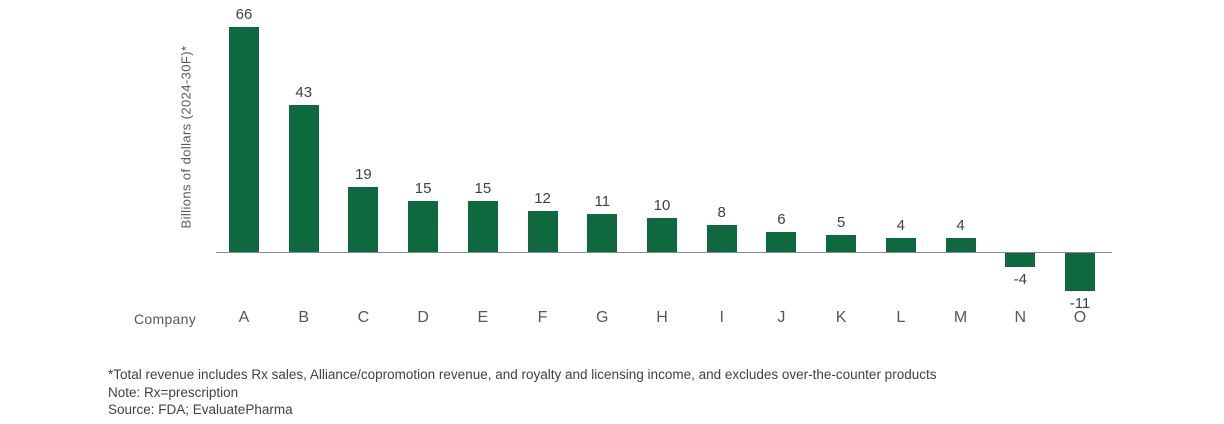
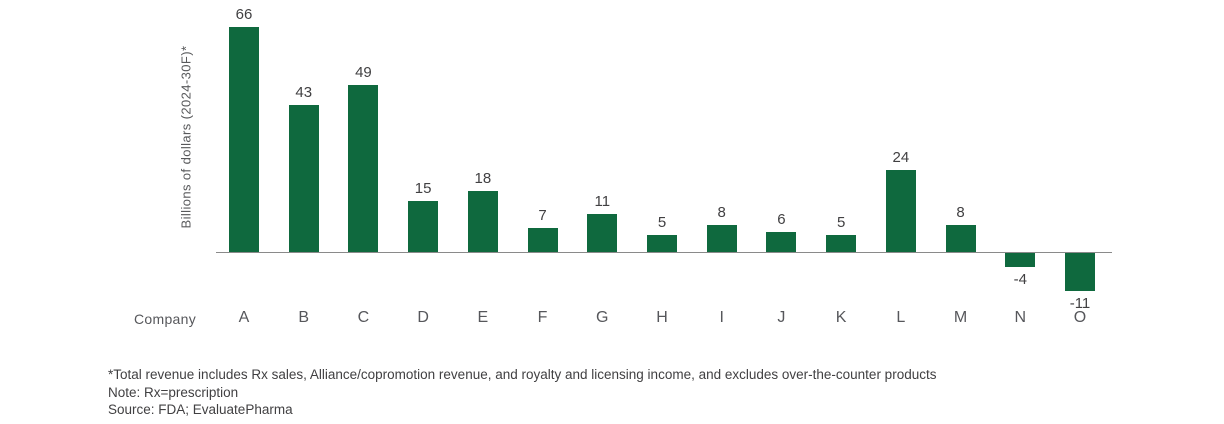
C: 19 -> 49
E: 15 -> 18
F: 12 -> 7
H: 10 -> 5
L: 4 -> 24
M: 4 -> 8
